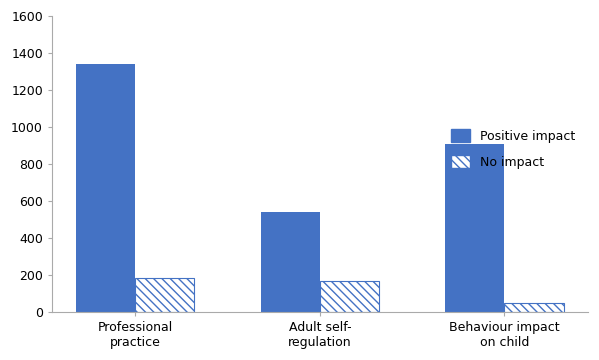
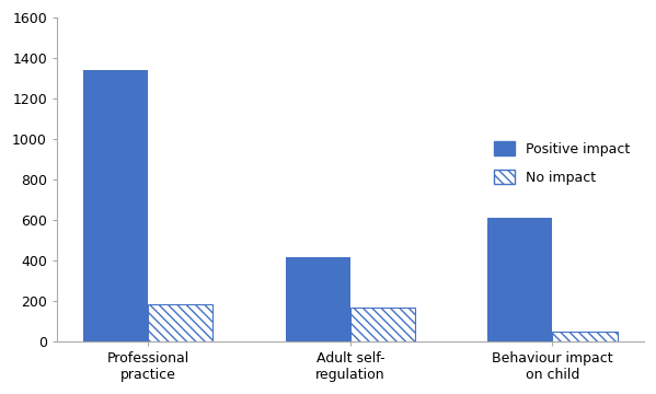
Positive impact/Adult self- regulation: 540 -> 420
Positive impact/Behaviour impact on child: 910 -> 610
